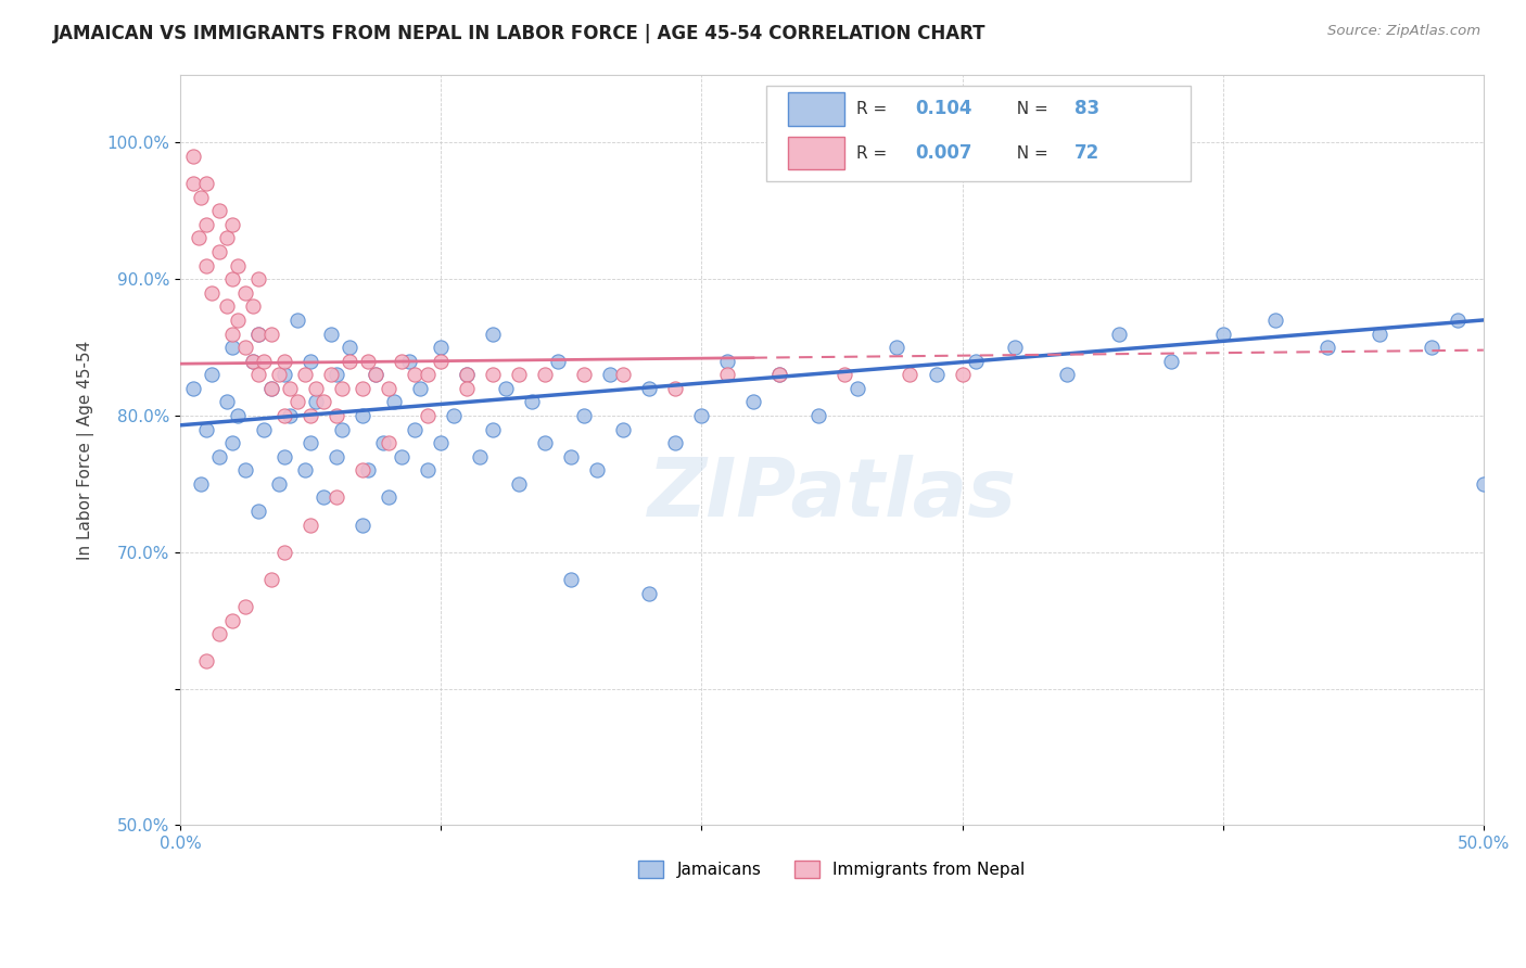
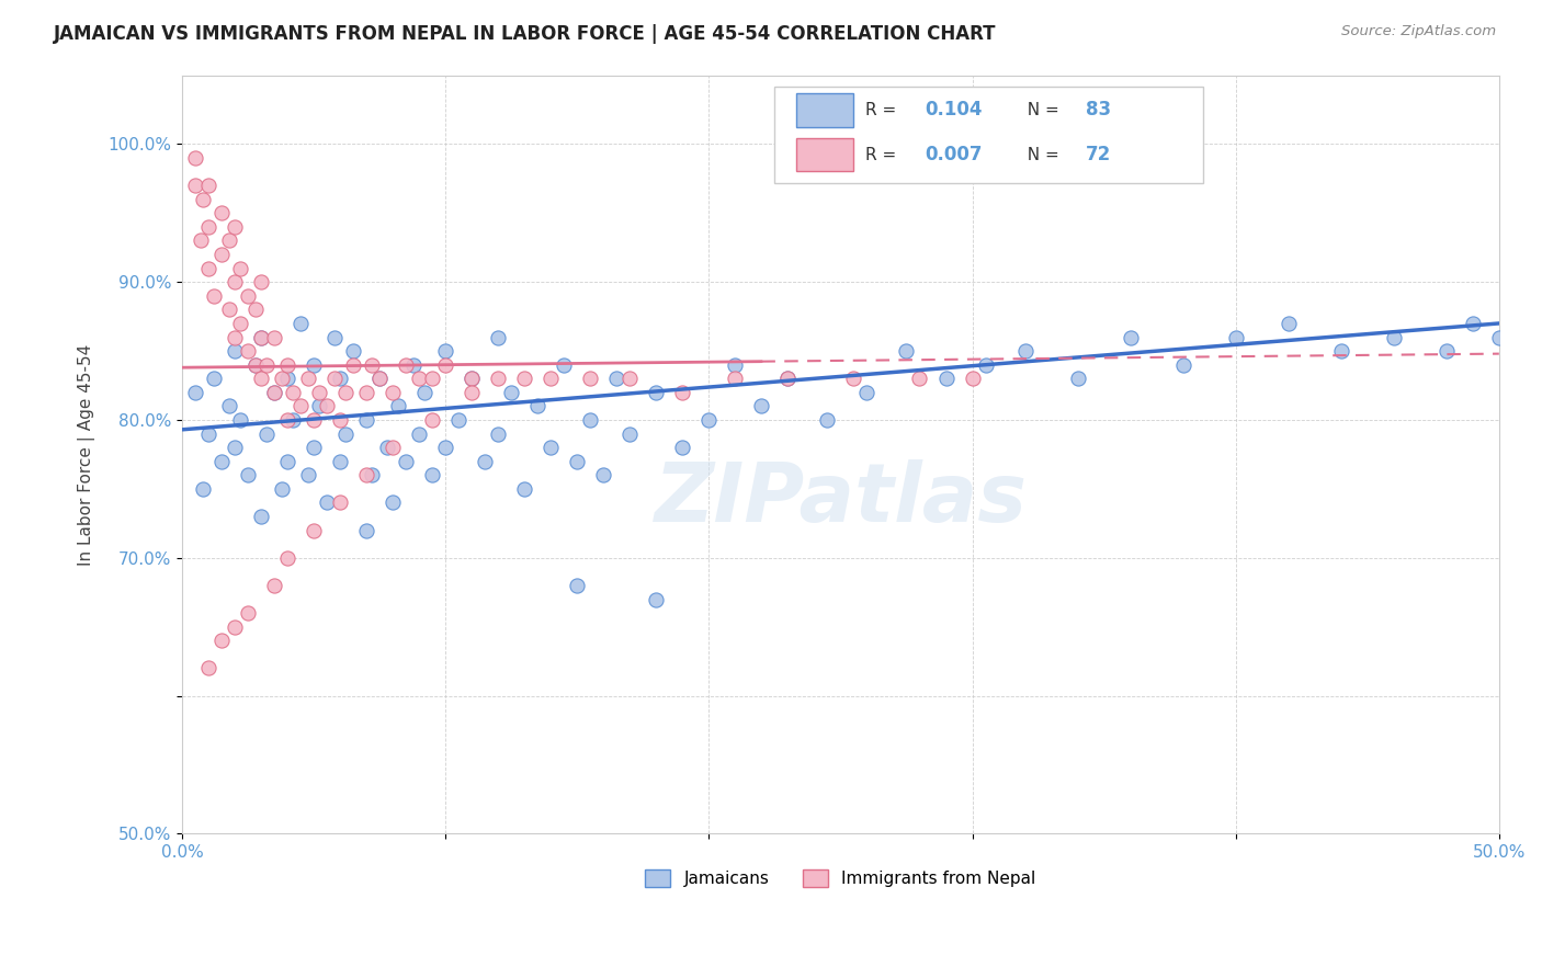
Jamaicans/50.0%: 75% -> 86%
